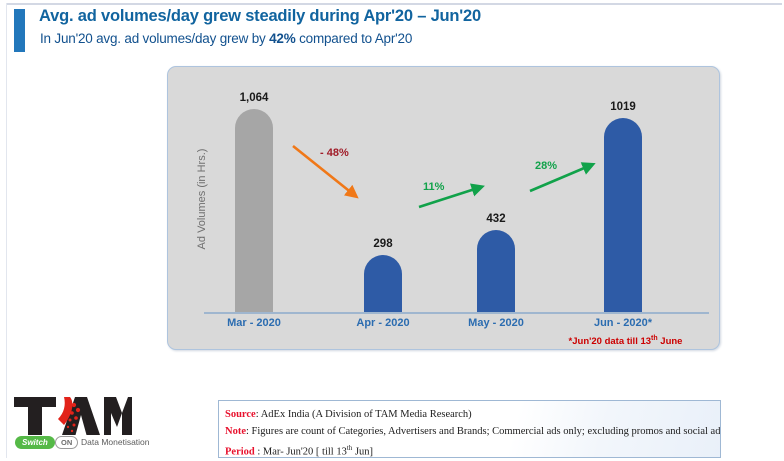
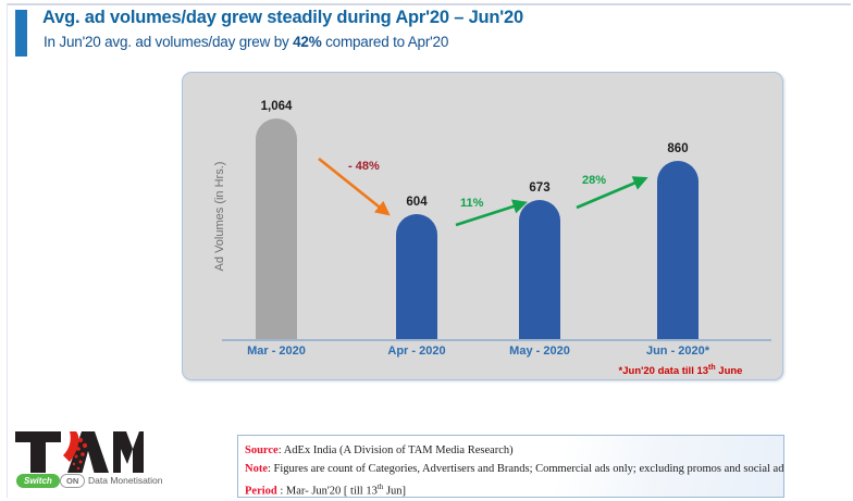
Apr - 2020: 298 -> 604
May - 2020: 432 -> 673
Jun - 2020*: 1019 -> 860
